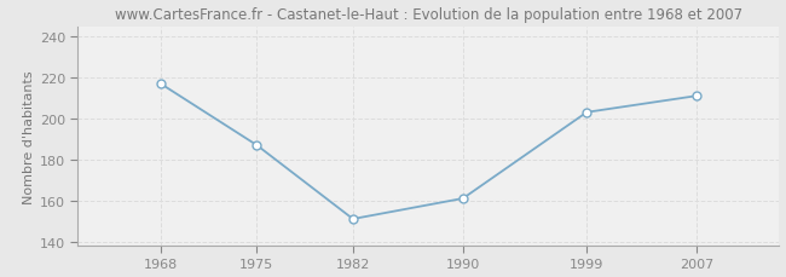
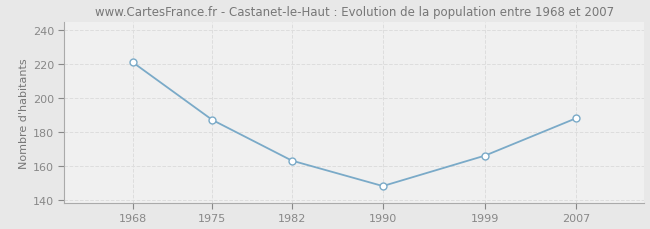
1968: 217 -> 221
1982: 151 -> 163
1990: 161 -> 148
1999: 203 -> 166
2007: 211 -> 188
